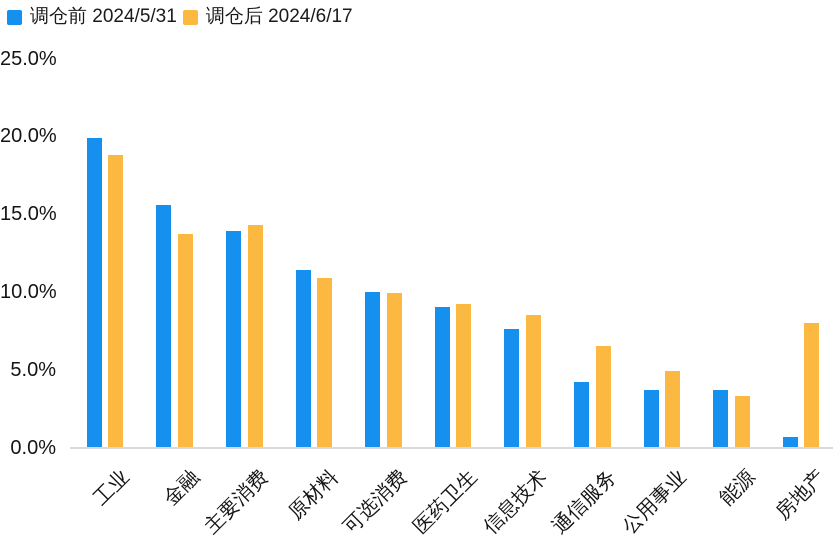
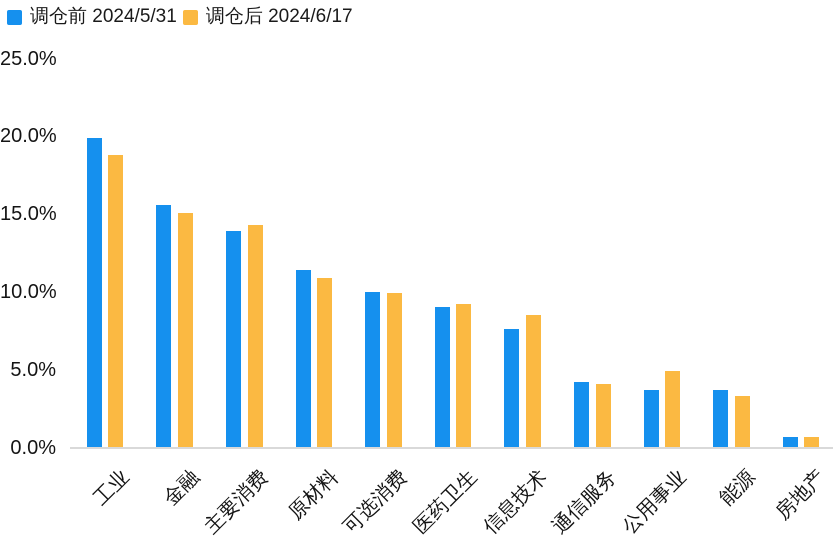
调仓后 2024/6/17/金融: 13.7% -> 15.1%
调仓后 2024/6/17/通信服务: 6.5% -> 4.1%
调仓后 2024/6/17/房地产: 8.0% -> 0.7%
